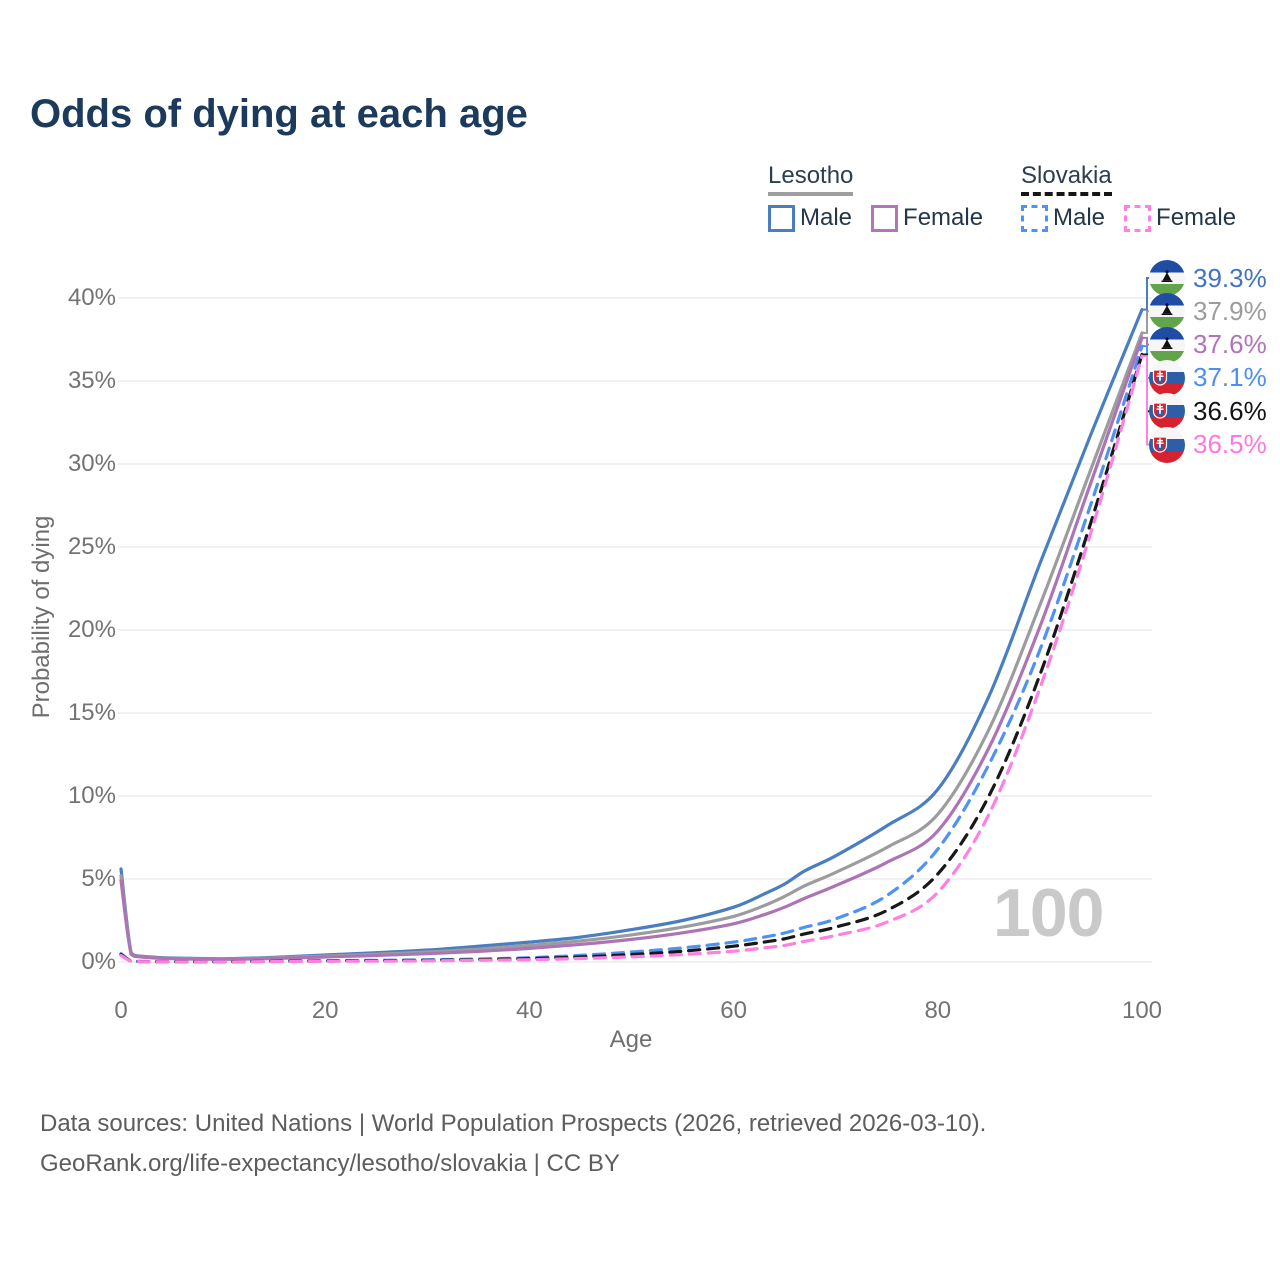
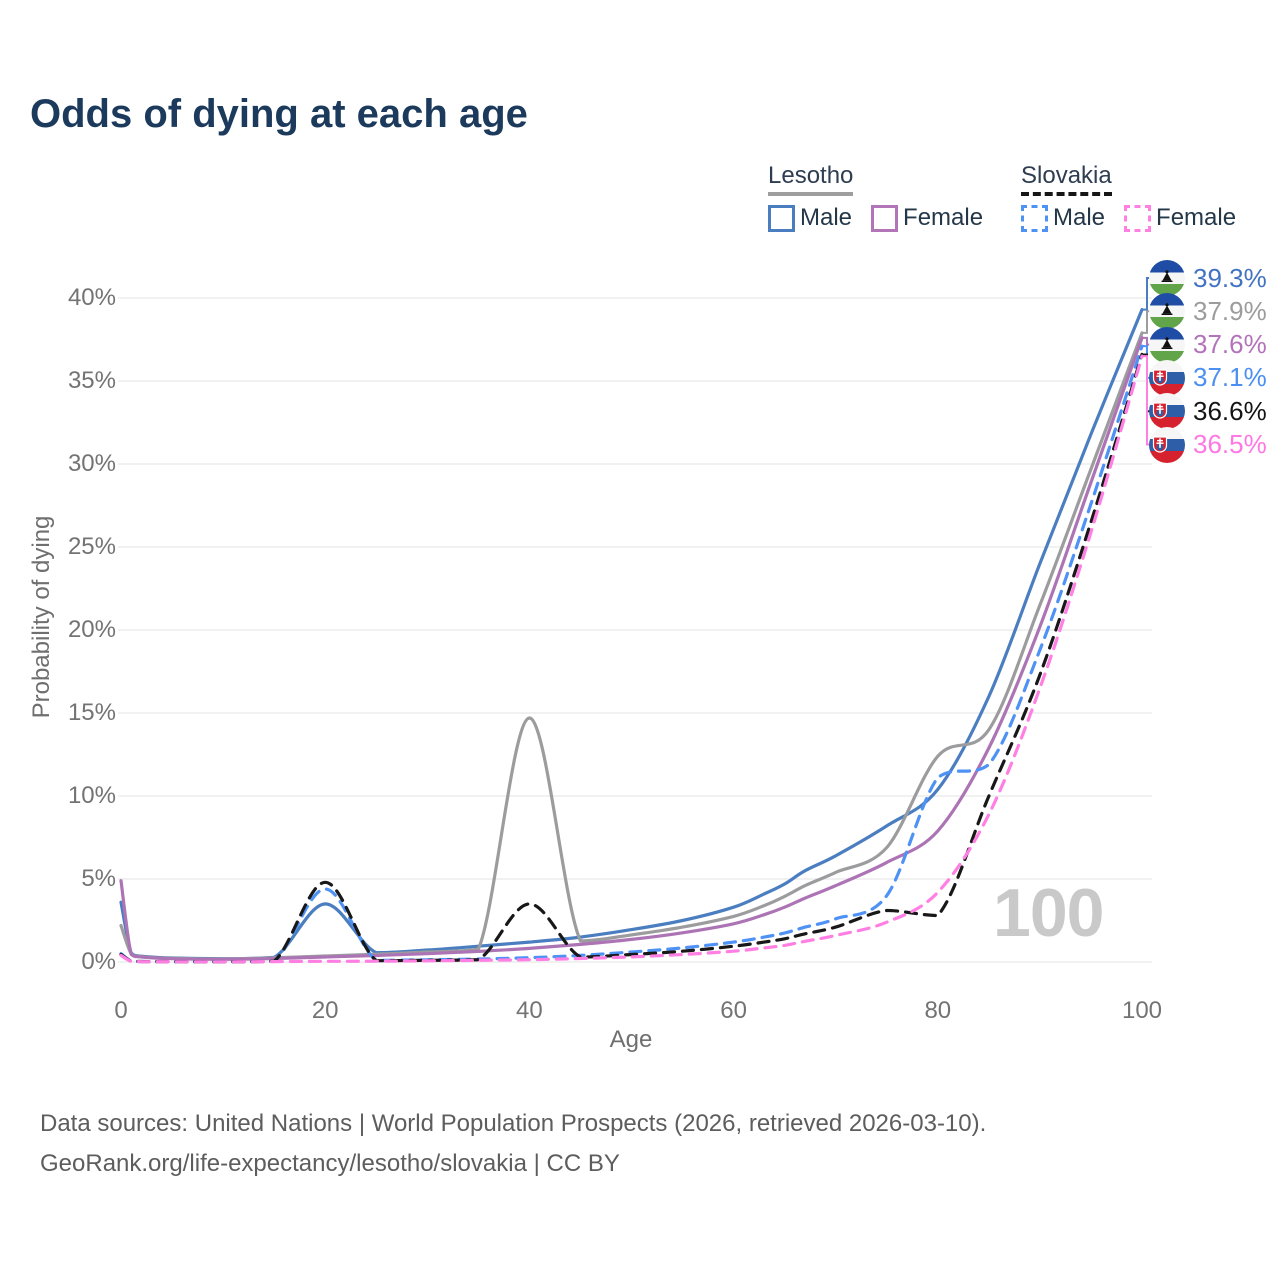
Lesotho Male/0: 5.6% -> 3.6%
Lesotho/0: 5.2% -> 2.2%
Lesotho Male/20: 0.4% -> 3.5%
Slovakia Male/20: 0.1% -> 4.4%
Slovakia/20: 0.1% -> 4.8%
Lesotho/40: 1.0% -> 14.7%
Slovakia/40: 0.2% -> 3.5%
Lesotho/80: 8.9% -> 12.4%
Slovakia Male/80: 6.8% -> 11.1%
Slovakia/80: 5.3% -> 2.8%
